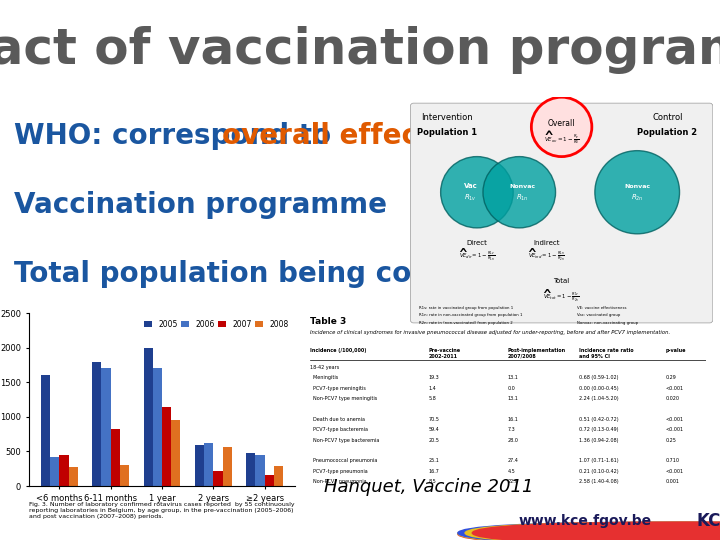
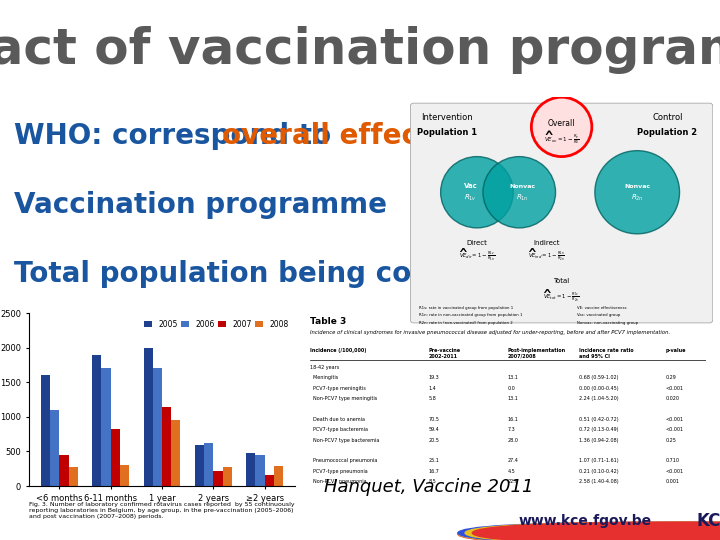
2006/<6 months: 420 -> 1100
2005/6-11 months: 1800 -> 1900
2008/2 years: 560 -> 280
